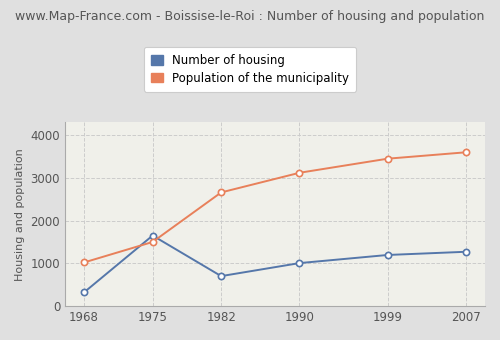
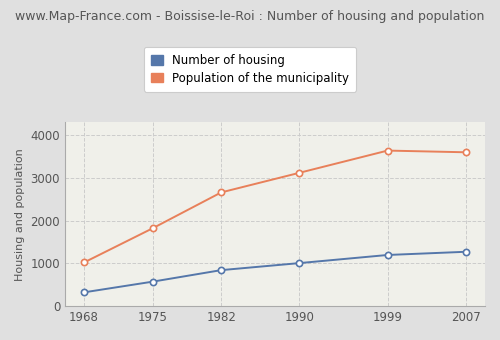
Number of housing/1975: 1650 -> 570
Population of the municipality/1975: 1500 -> 1820
Number of housing/1982: 700 -> 840
Population of the municipality/1999: 3450 -> 3640
